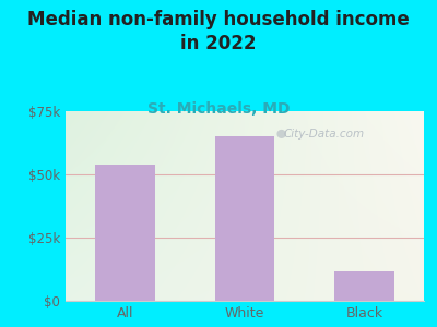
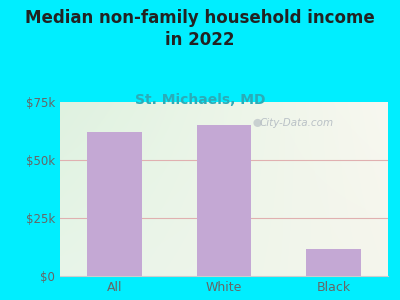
All: $54.0k -> $62.0k
